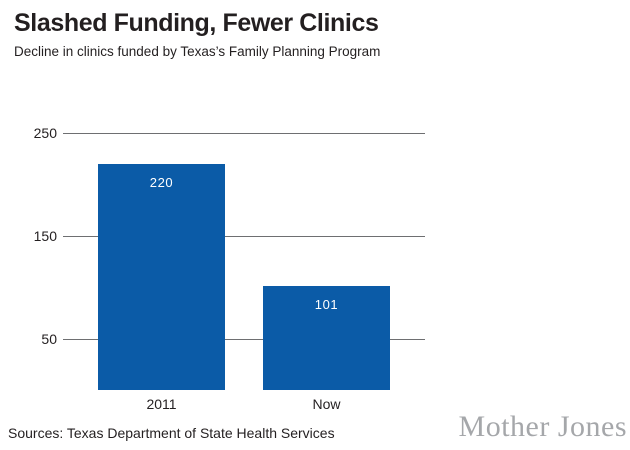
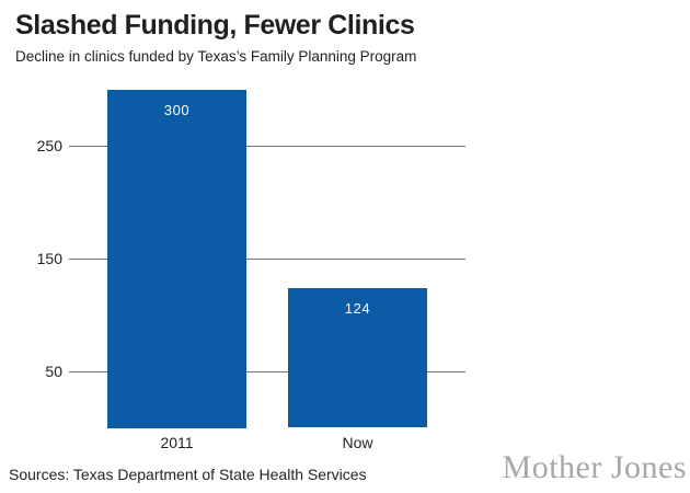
2011: 220 -> 300
Now: 101 -> 124
